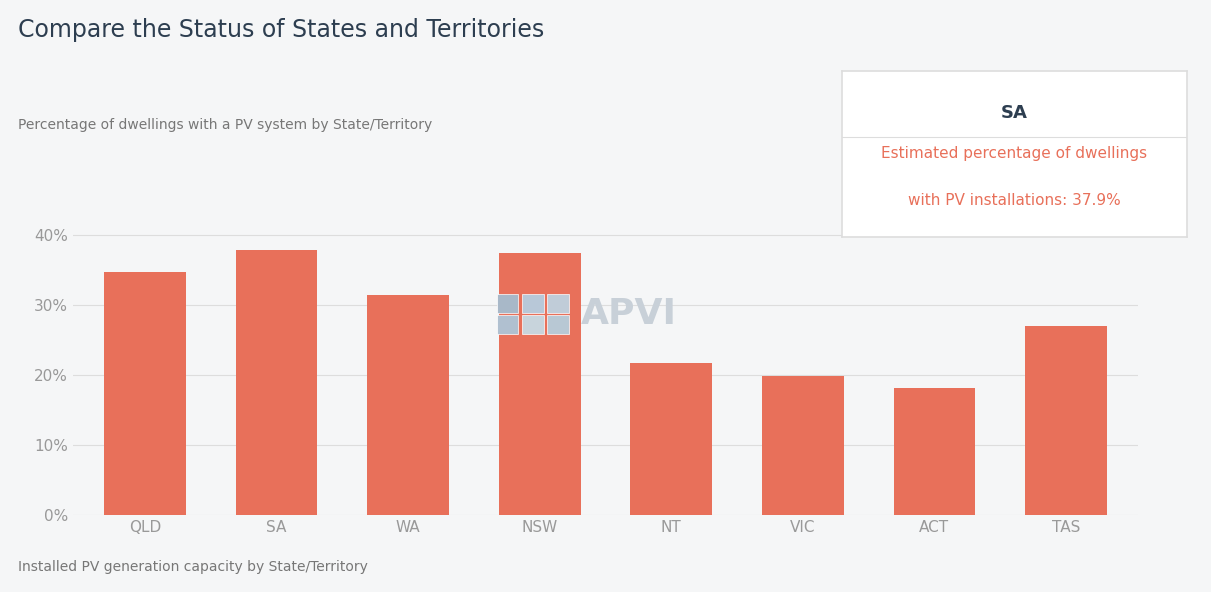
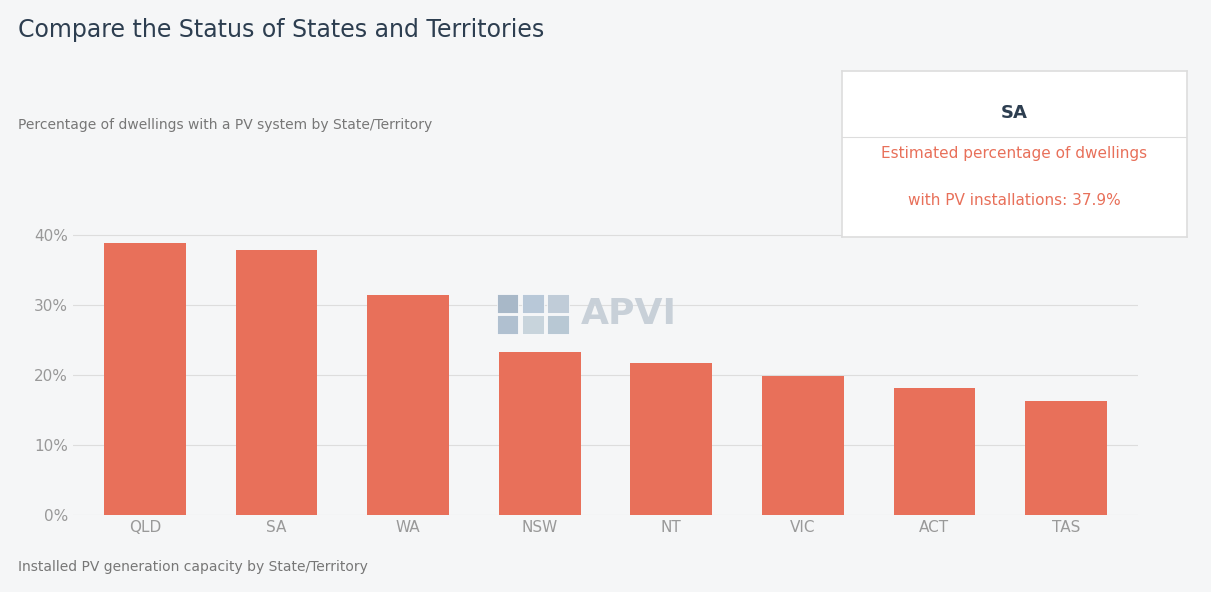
QLD: 34.8% -> 38.9%
NSW: 37.4% -> 23.3%
TAS: 27.0% -> 16.3%
